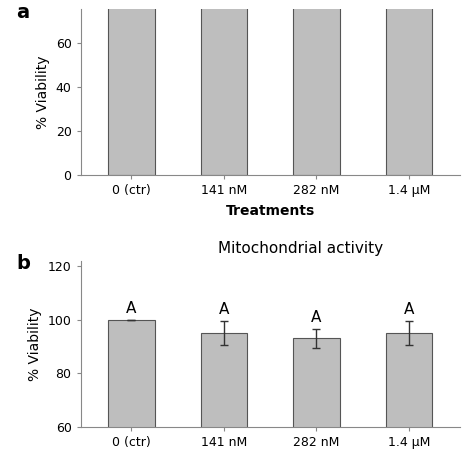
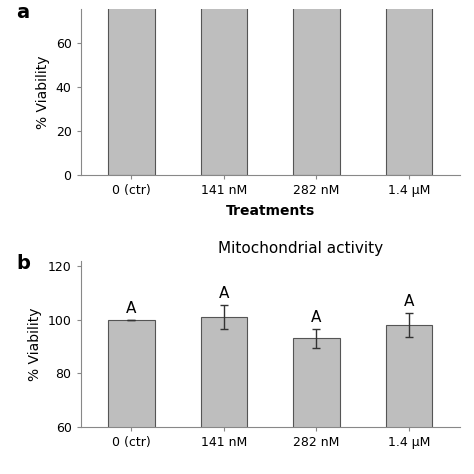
Mitochondrial activity/141 nM: 95 -> 101
Mitochondrial activity/1.4 μM: 95 -> 98
